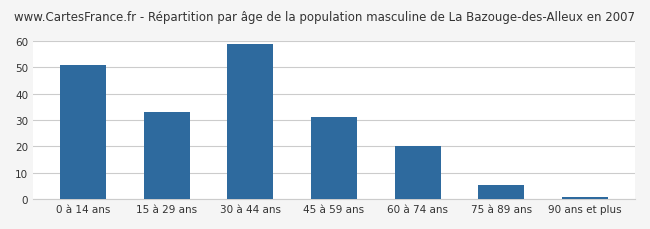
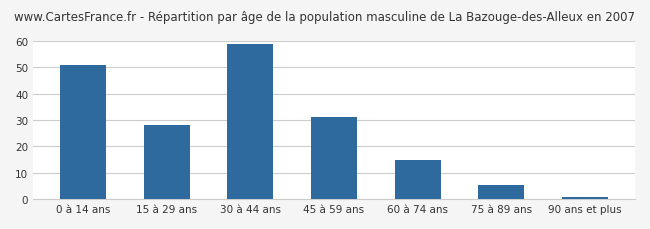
15 à 29 ans: 33.0 -> 28.0
60 à 74 ans: 20.0 -> 15.0
